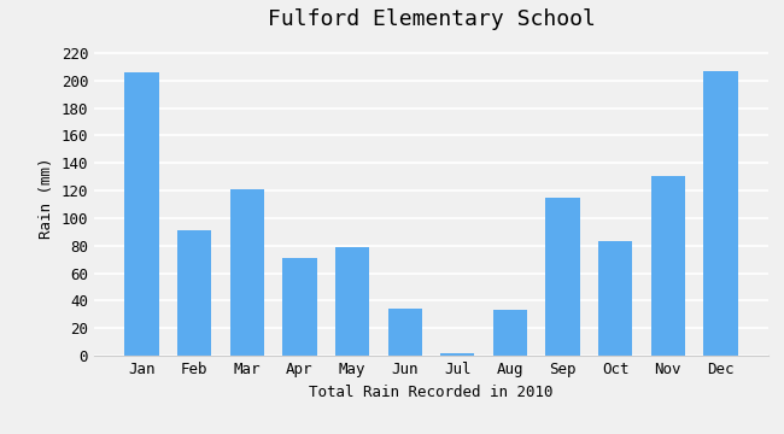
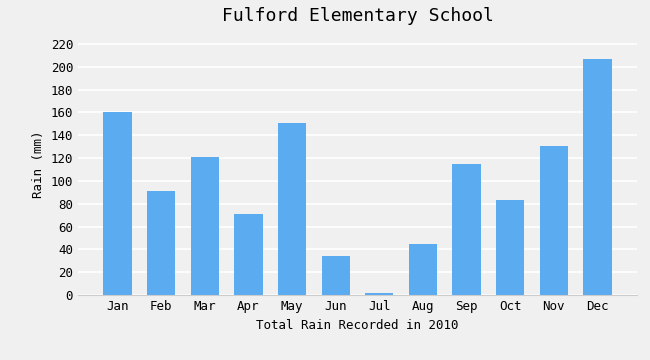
Jan: 206 -> 160
May: 79 -> 151
Aug: 33 -> 45
